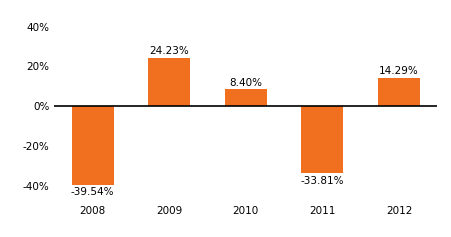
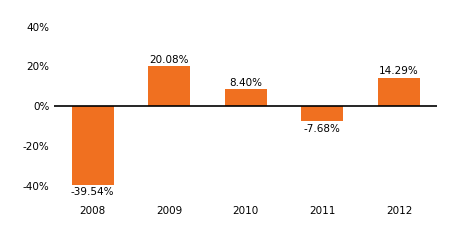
2009: 24.23% -> 20.08%
2011: -33.81% -> -7.68%
